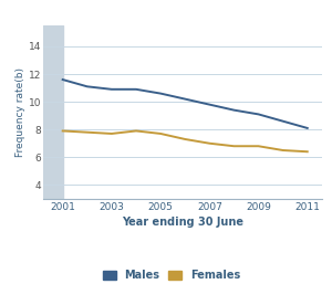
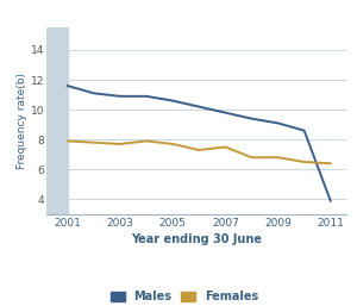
Females/2007: 7.0 -> 7.5
Males/2011: 8.1 -> 3.9
